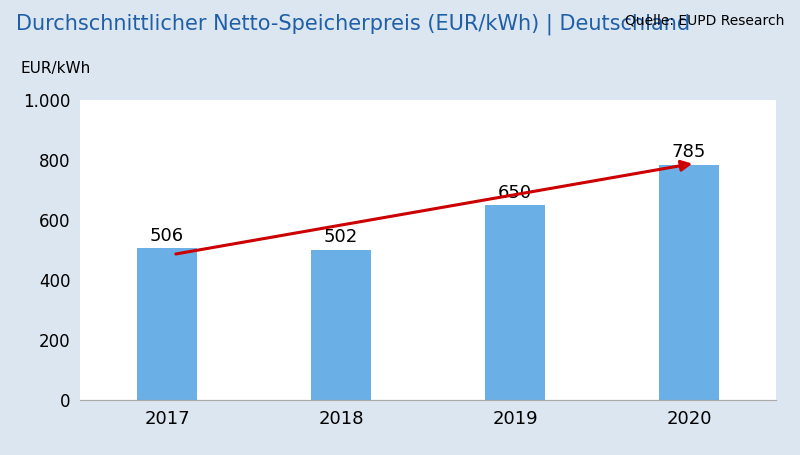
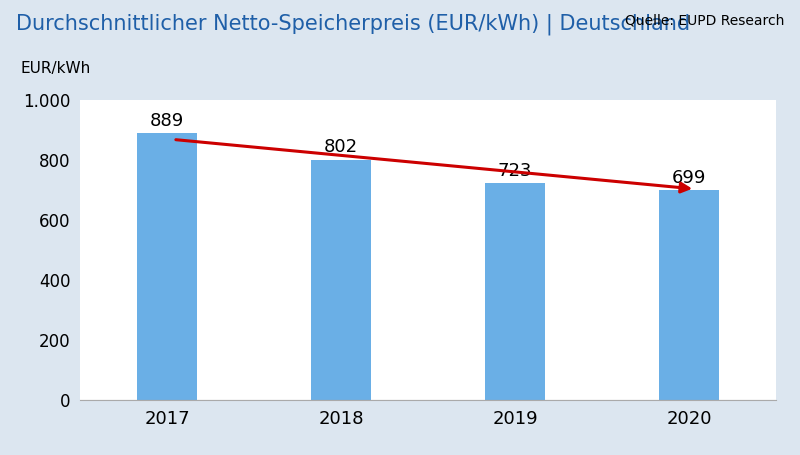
2017: 506 -> 889
2018: 502 -> 802
2019: 650 -> 723
2020: 785 -> 699
